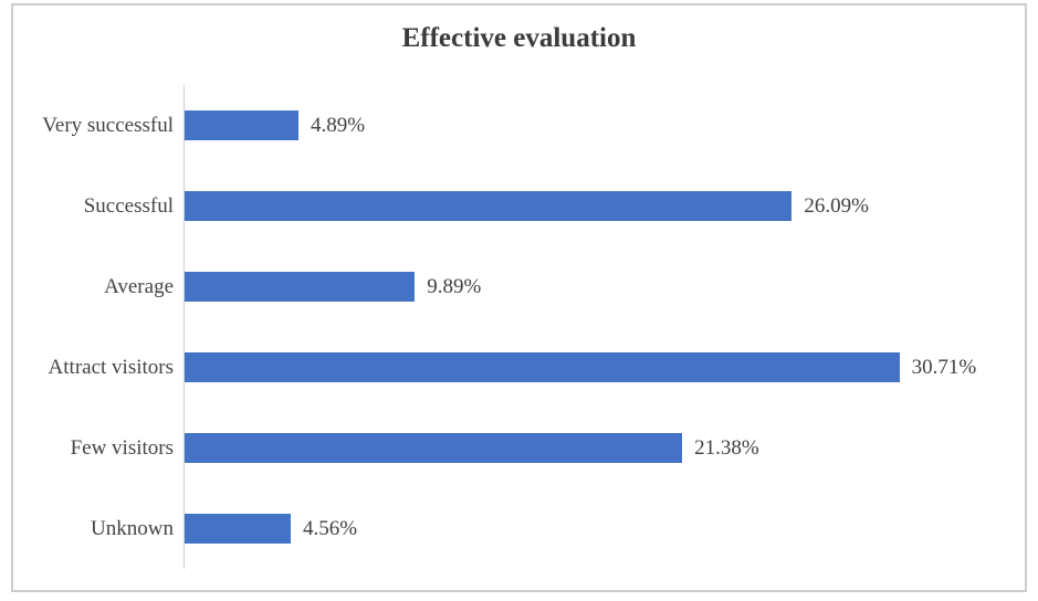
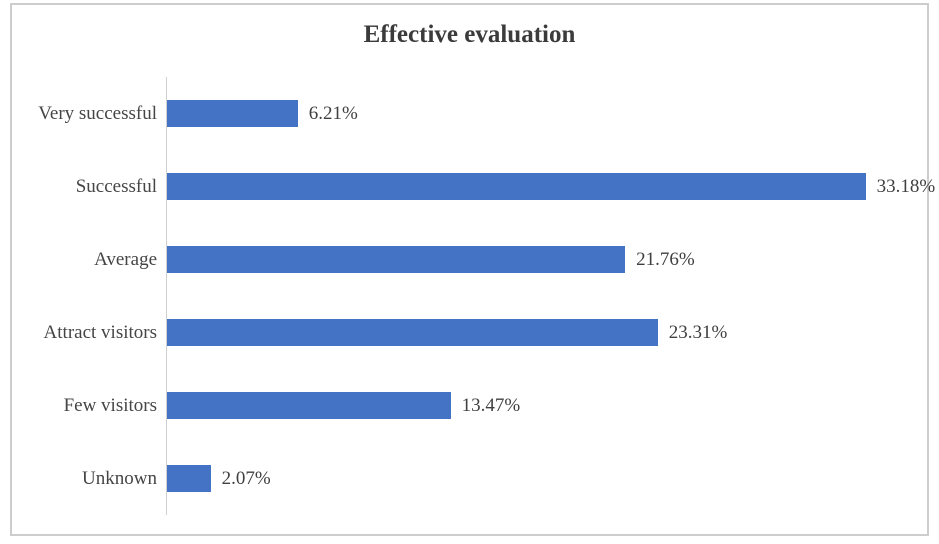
Very successful: 4.89% -> 6.21%
Successful: 26.09% -> 33.18%
Average: 9.89% -> 21.76%
Attract visitors: 30.71% -> 23.31%
Few visitors: 21.38% -> 13.47%
Unknown: 4.56% -> 2.07%
